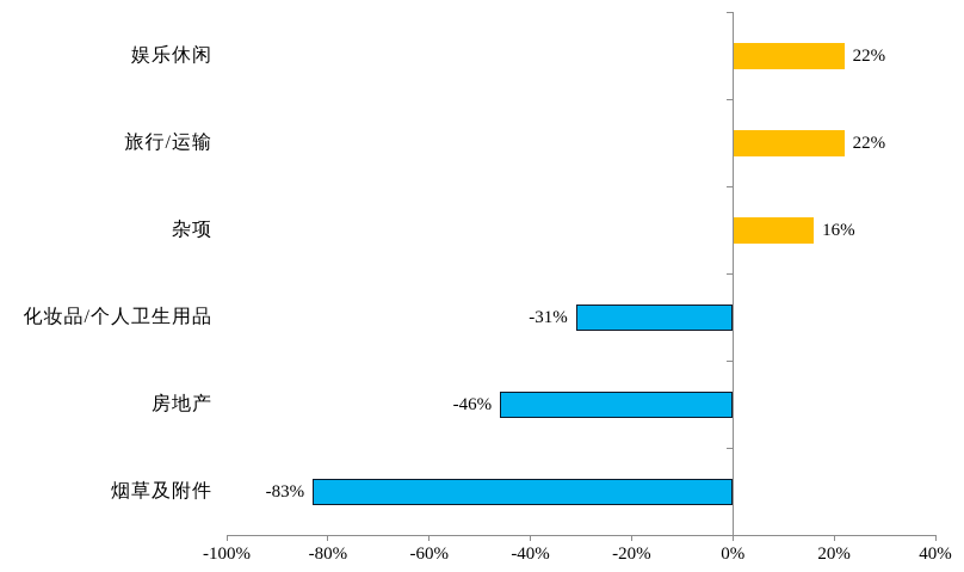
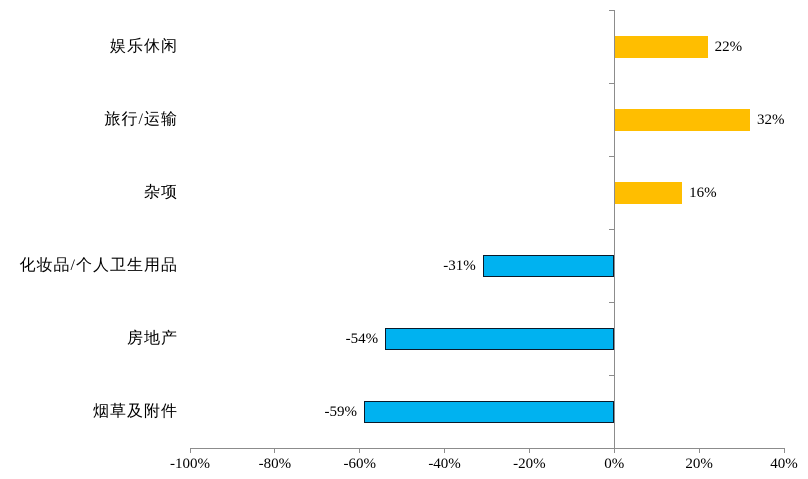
旅行/运输: 22% -> 32%
房地产: -46% -> -54%
烟草及附件: -83% -> -59%
